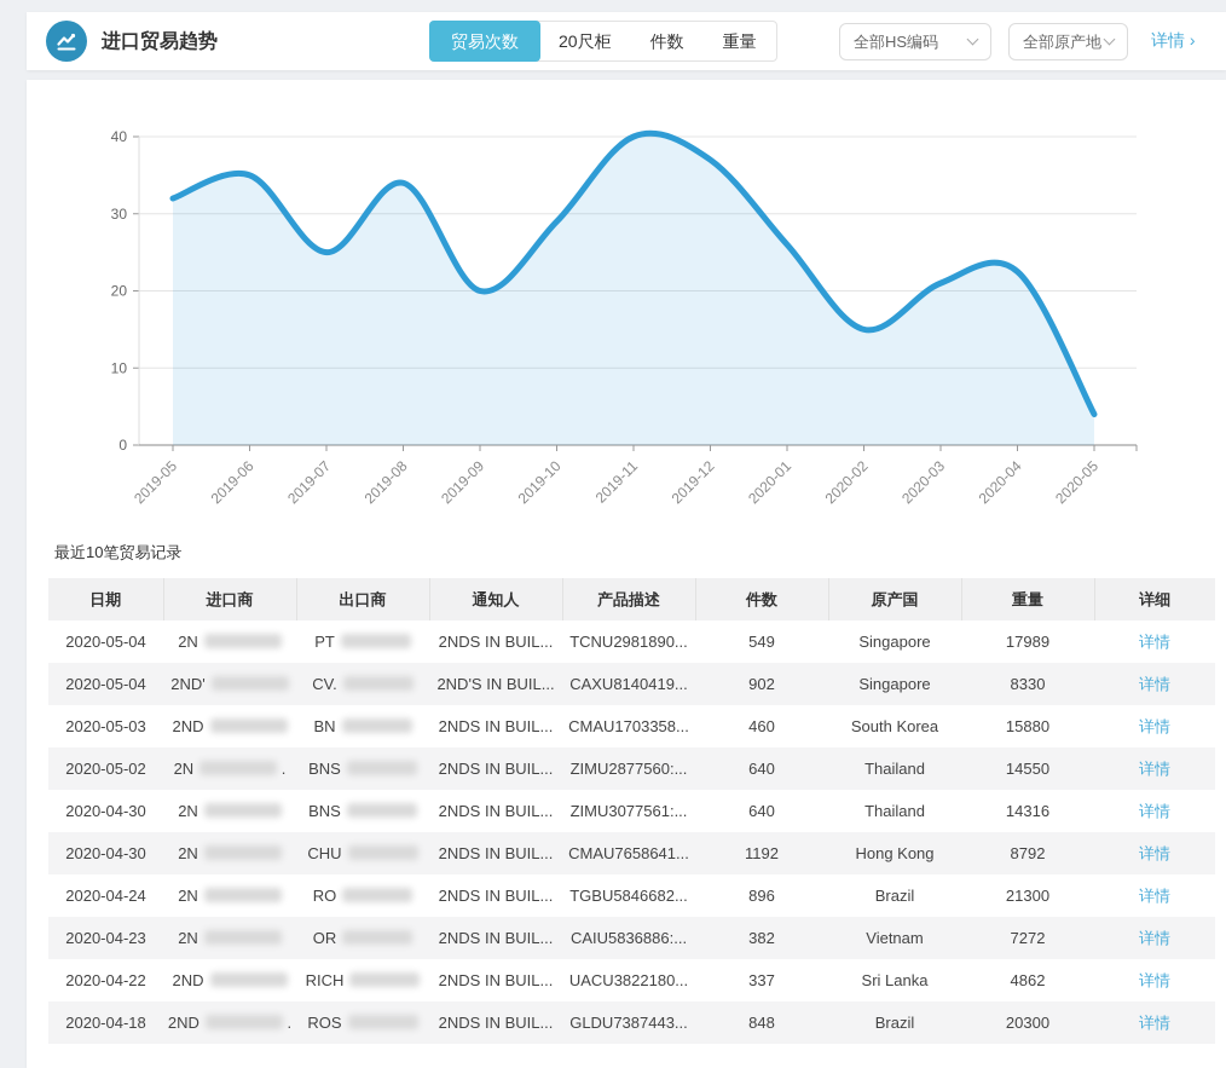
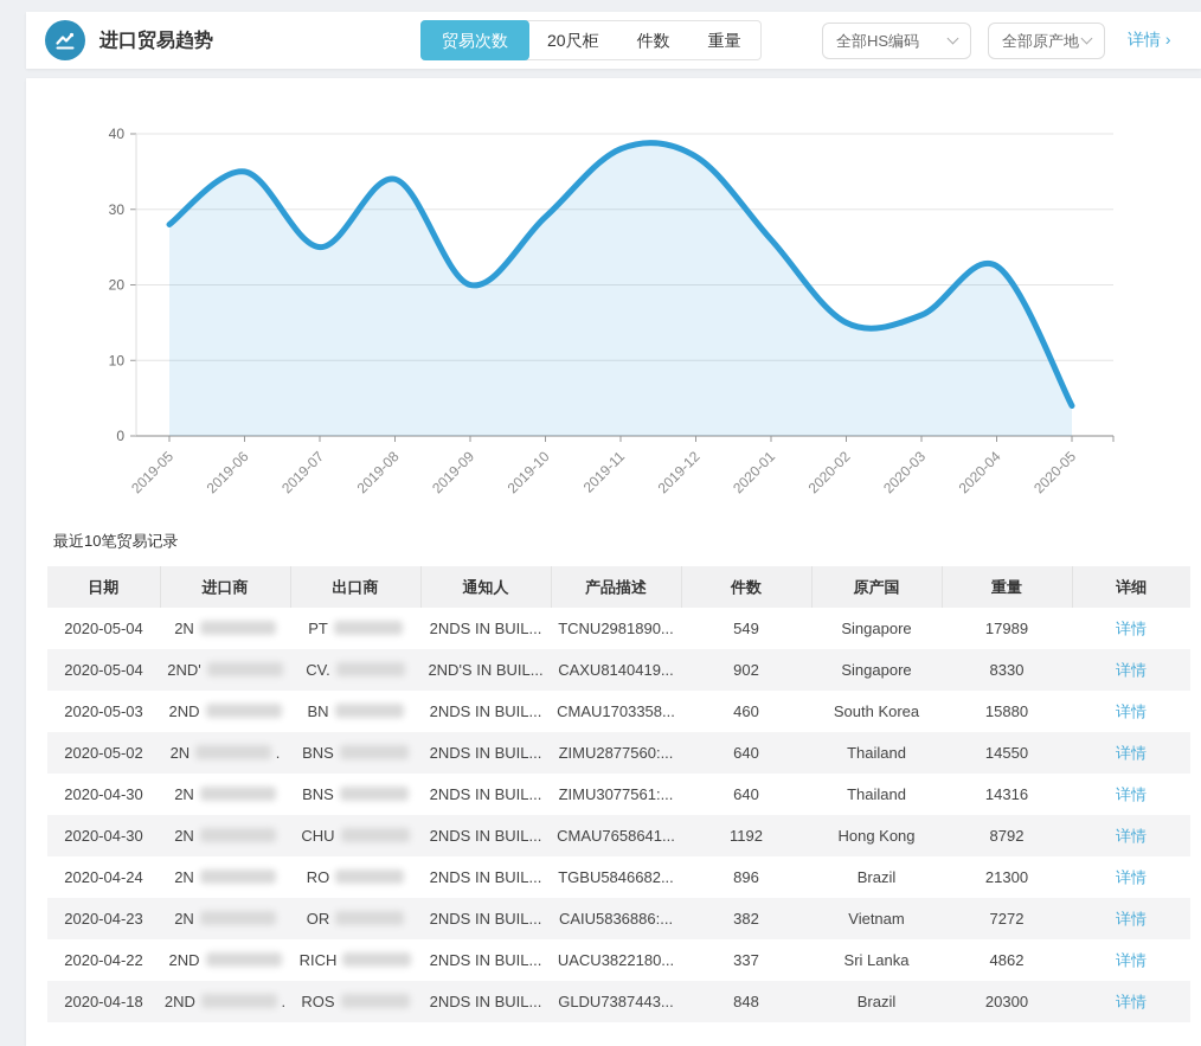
2019-05: 32 -> 28
2019-11: 40 -> 38
2020-03: 21 -> 16
